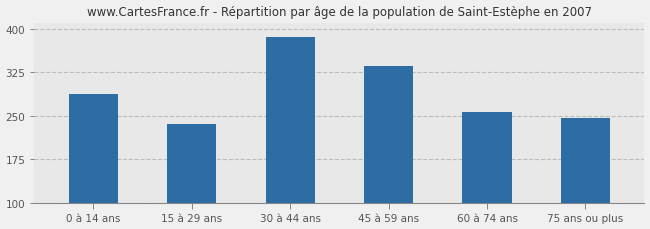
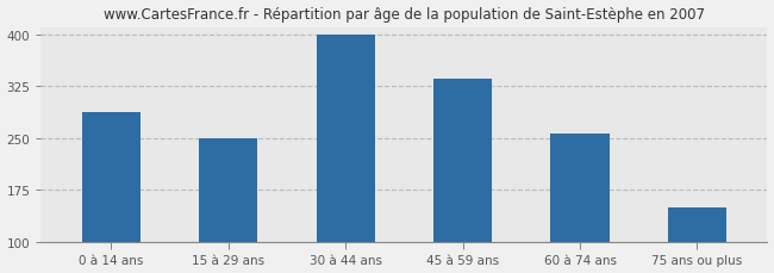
15 à 29 ans: 236 -> 250
30 à 44 ans: 386 -> 400
75 ans ou plus: 246 -> 150
